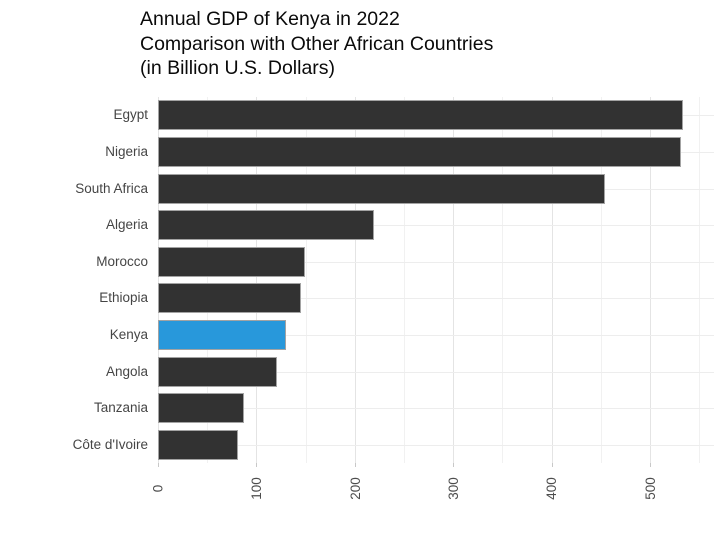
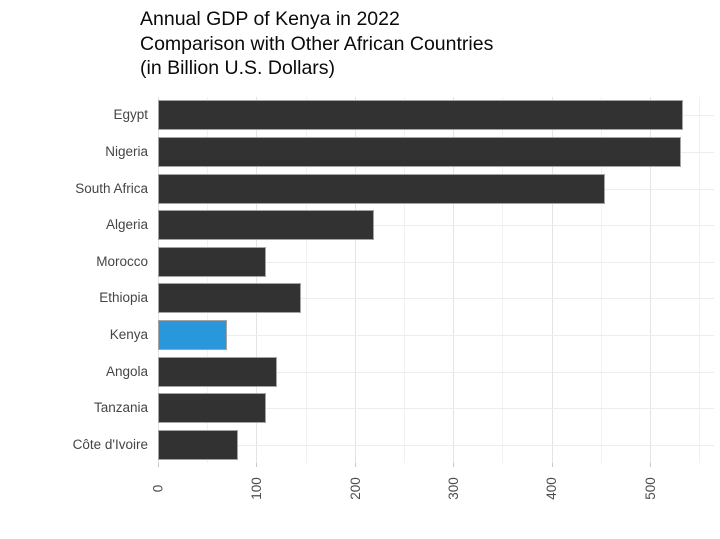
Morocco: 150 -> 110
Kenya: 130 -> 70
Tanzania: 90 -> 110
